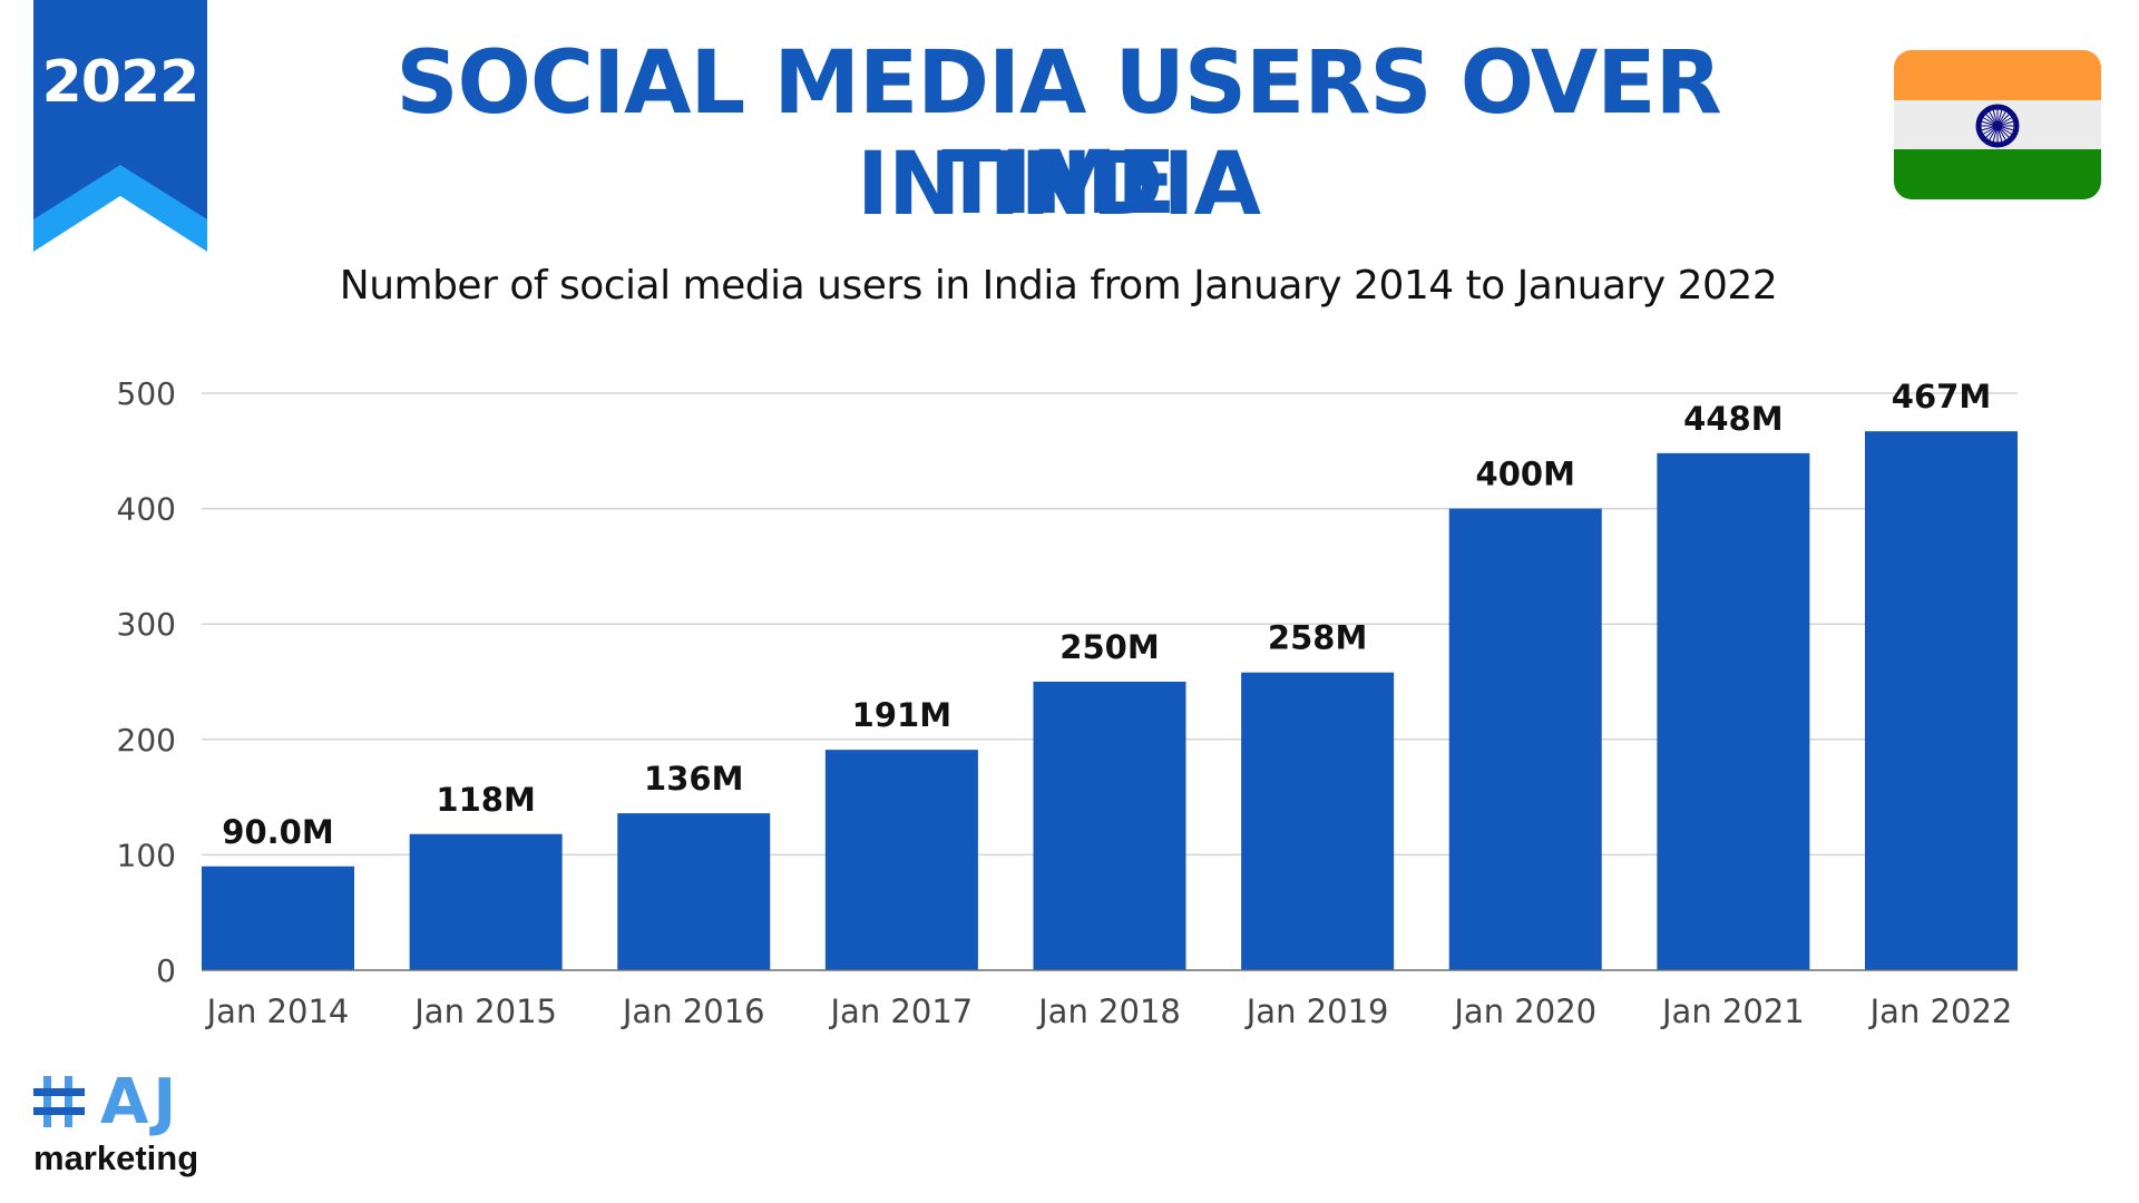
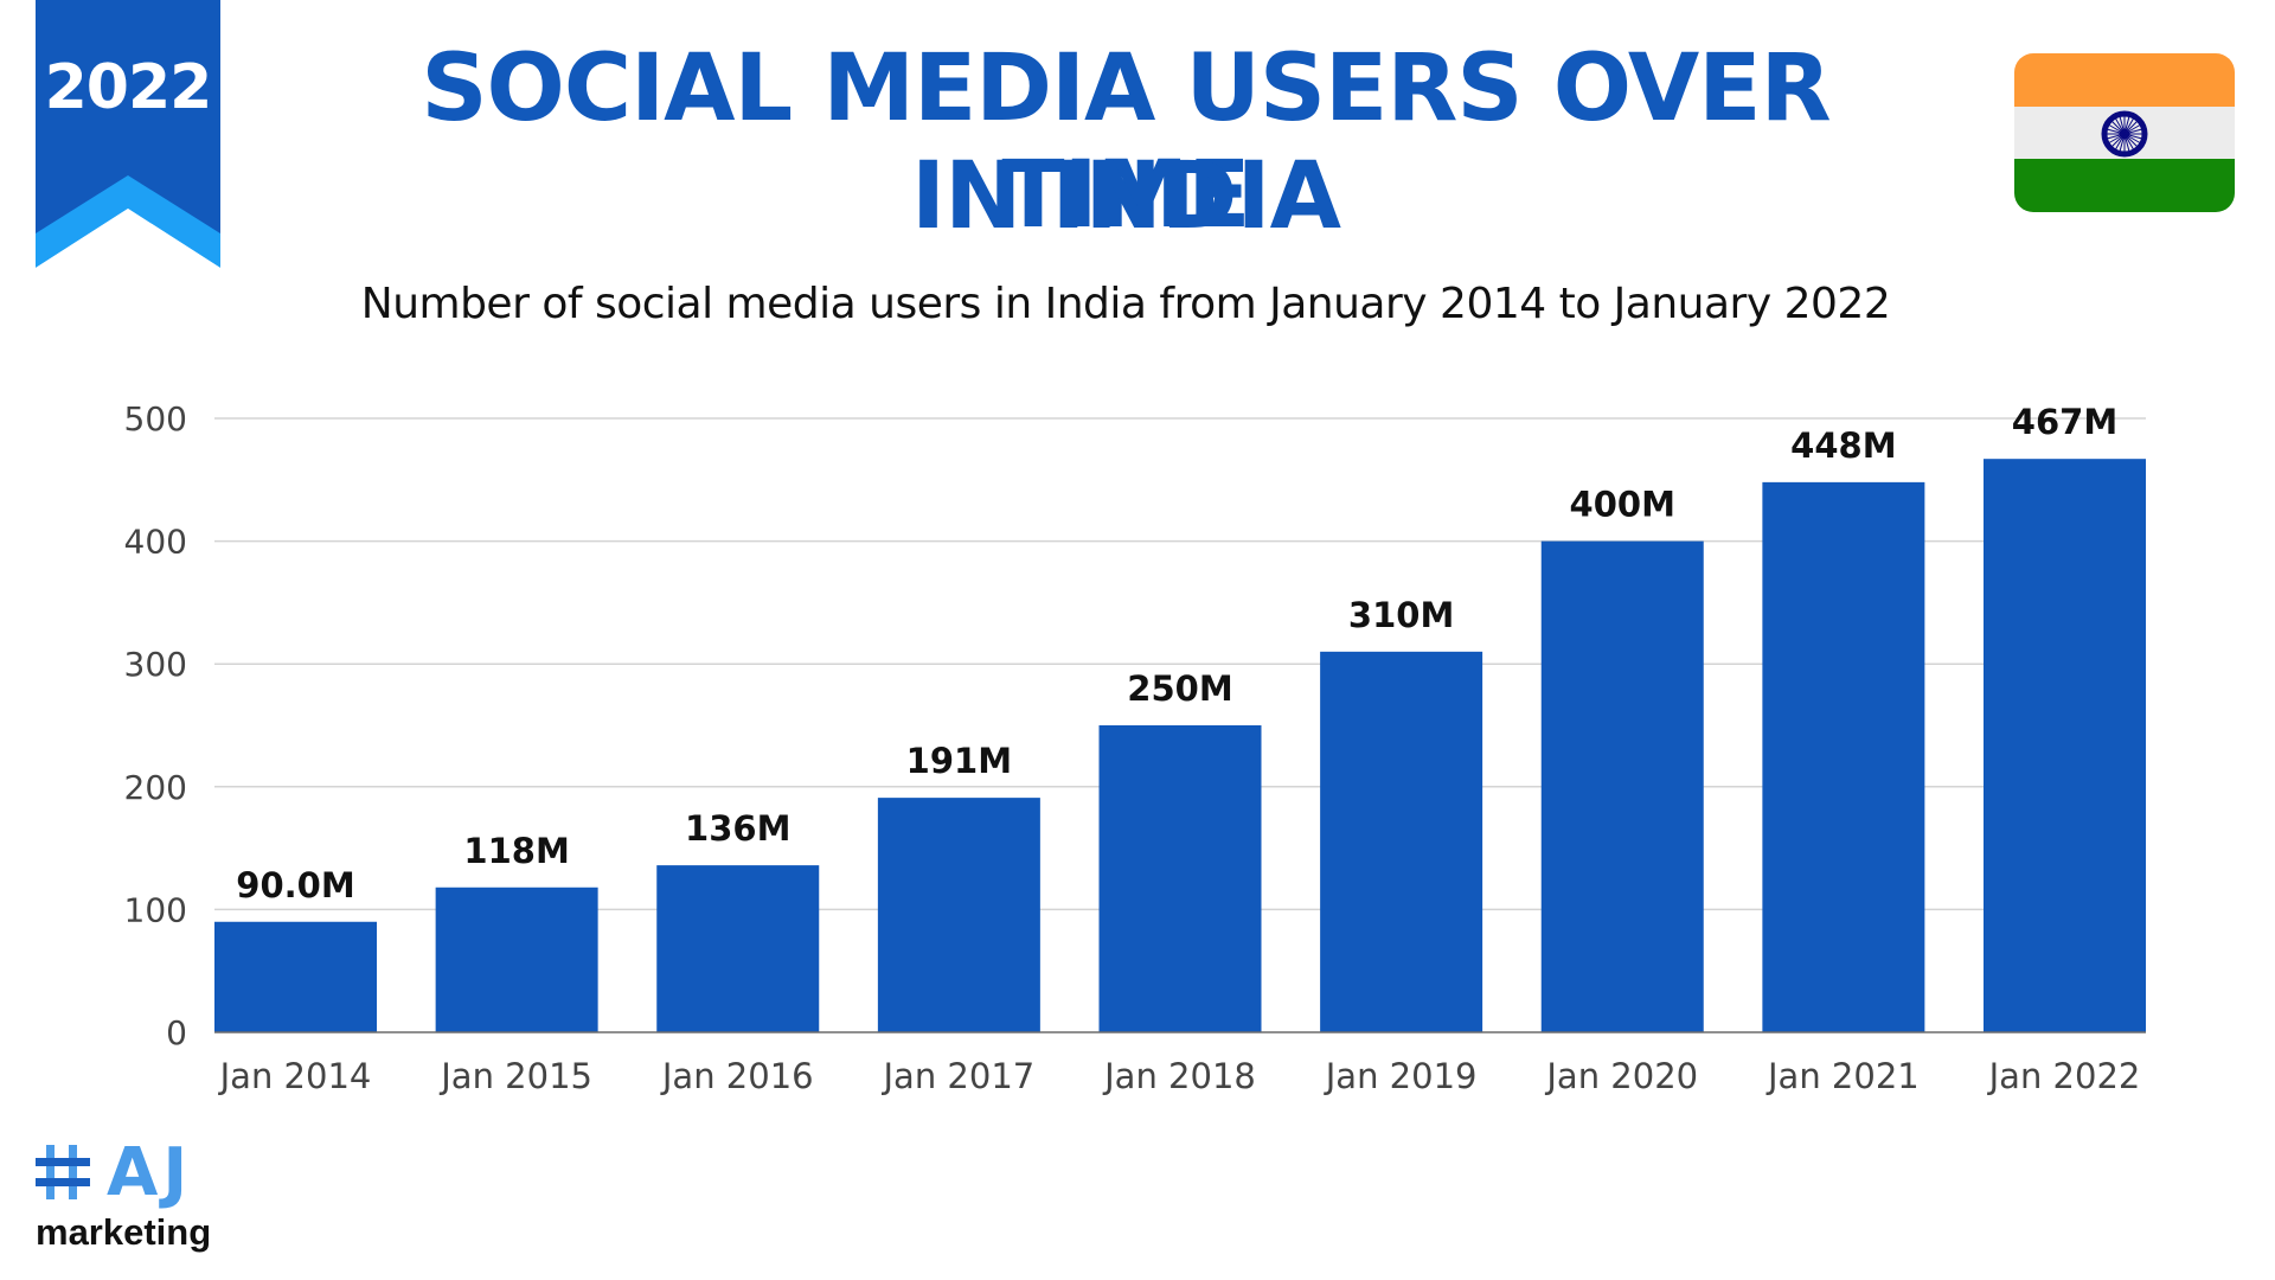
Jan 2019: 258M -> 310M
